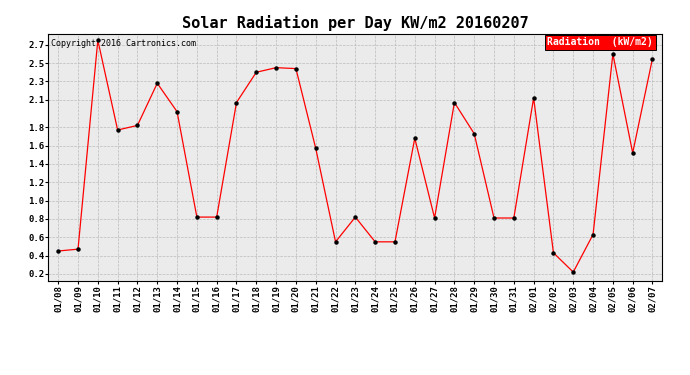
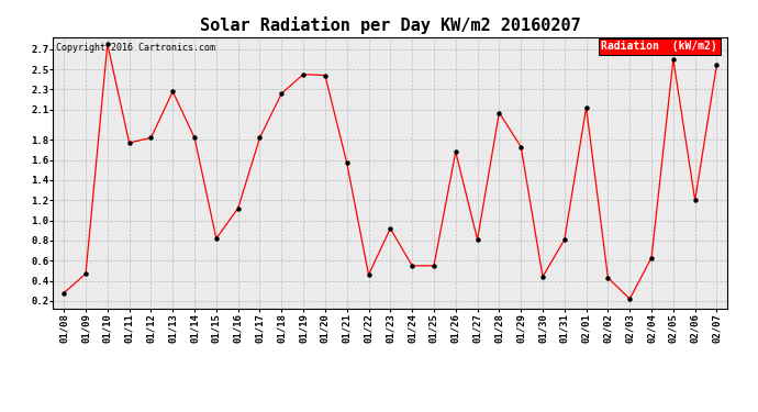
01/08: 0.45 -> 0.28
01/14: 1.97 -> 1.82
01/16: 0.82 -> 1.12
01/17: 2.07 -> 1.82
01/18: 2.40 -> 2.26
01/22: 0.55 -> 0.46
01/23: 0.82 -> 0.92
01/30: 0.81 -> 0.44
02/06: 1.52 -> 1.20
